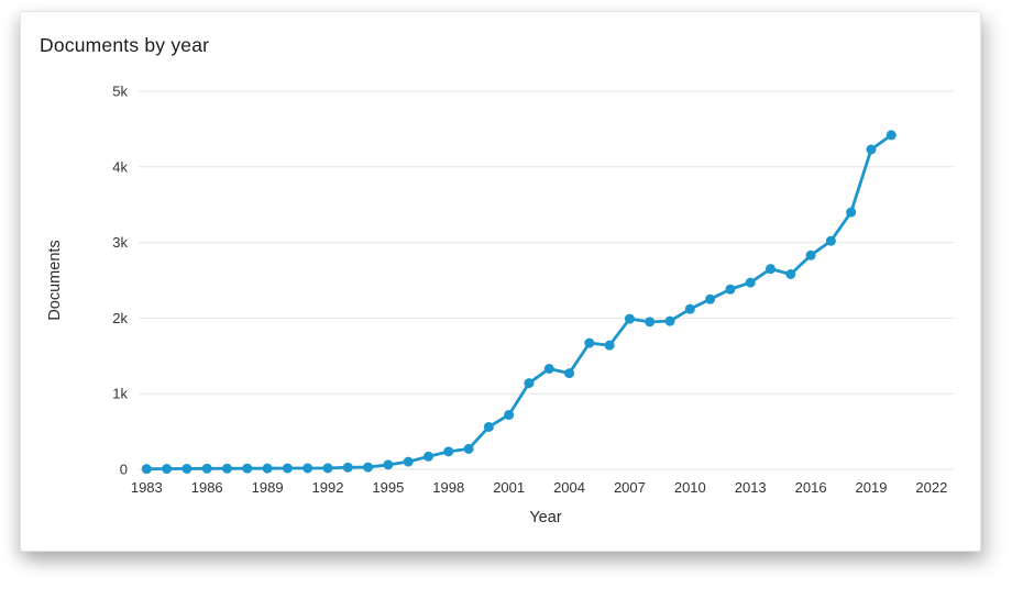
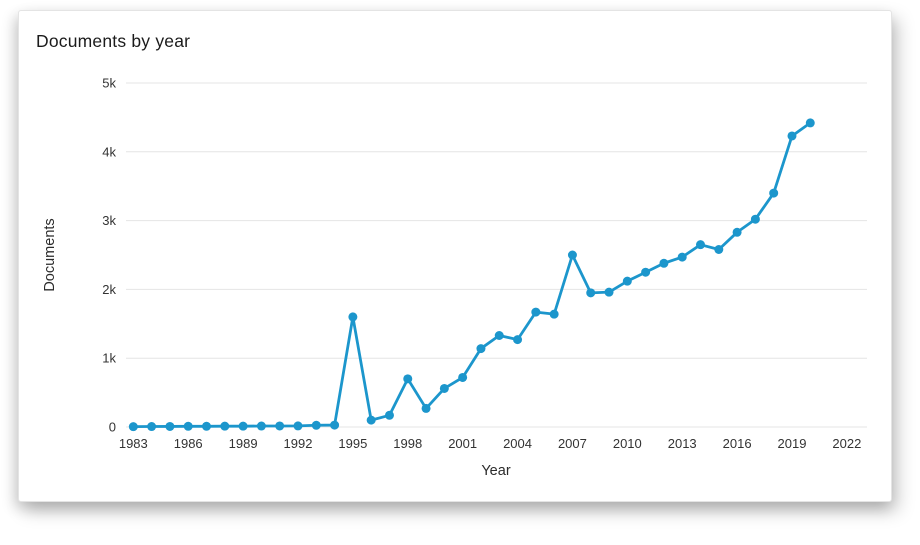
1995: 0.1k -> 1.6k
1998: 0.2k -> 0.7k
2007: 2.0k -> 2.5k
